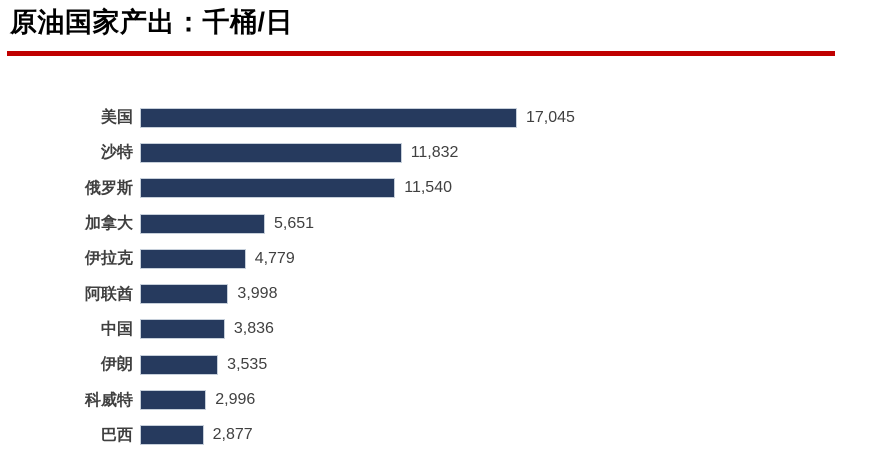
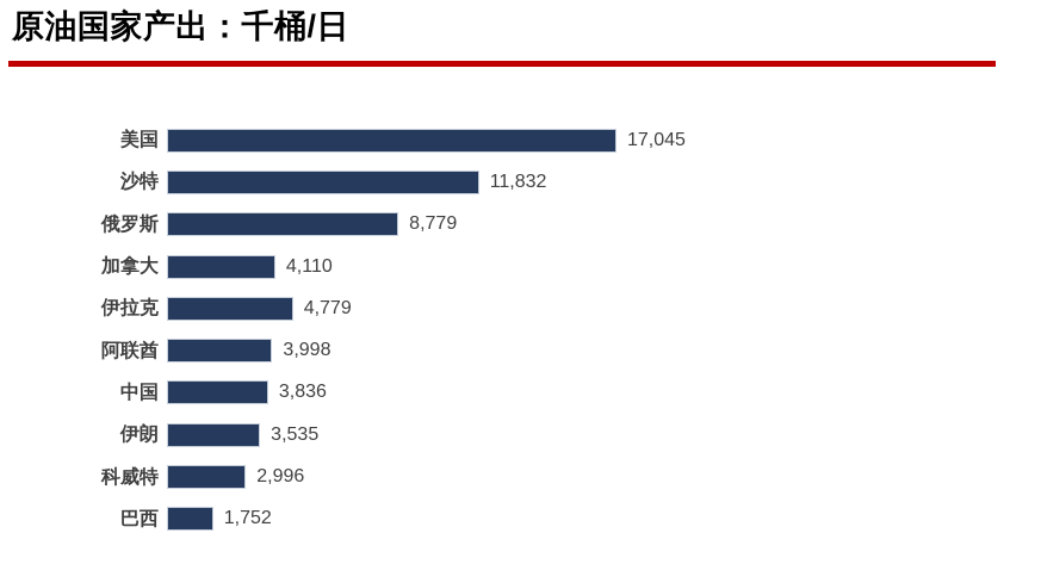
俄罗斯: 11,540 -> 8,779
加拿大: 5,651 -> 4,110
巴西: 2,877 -> 1,752
